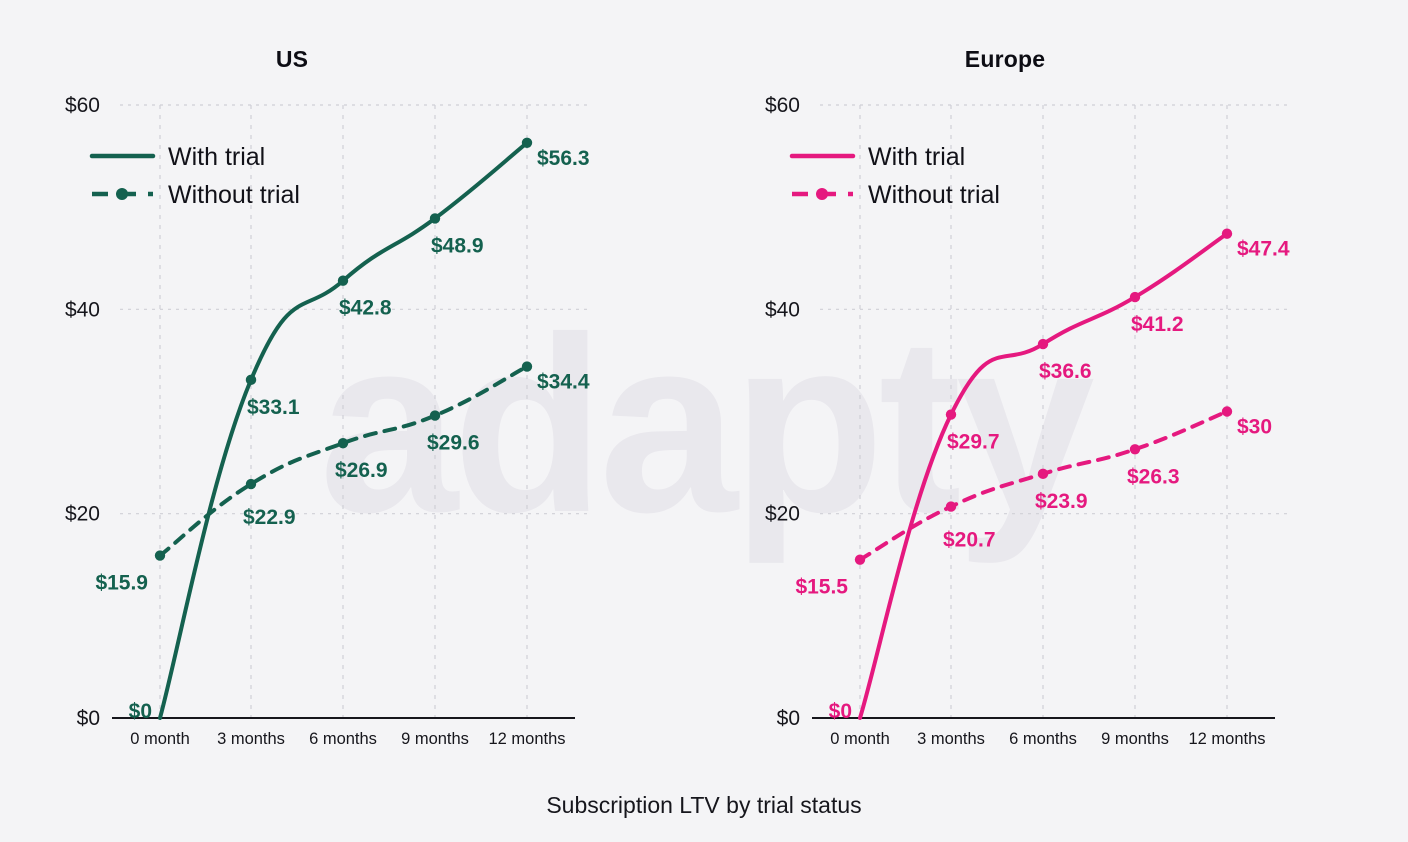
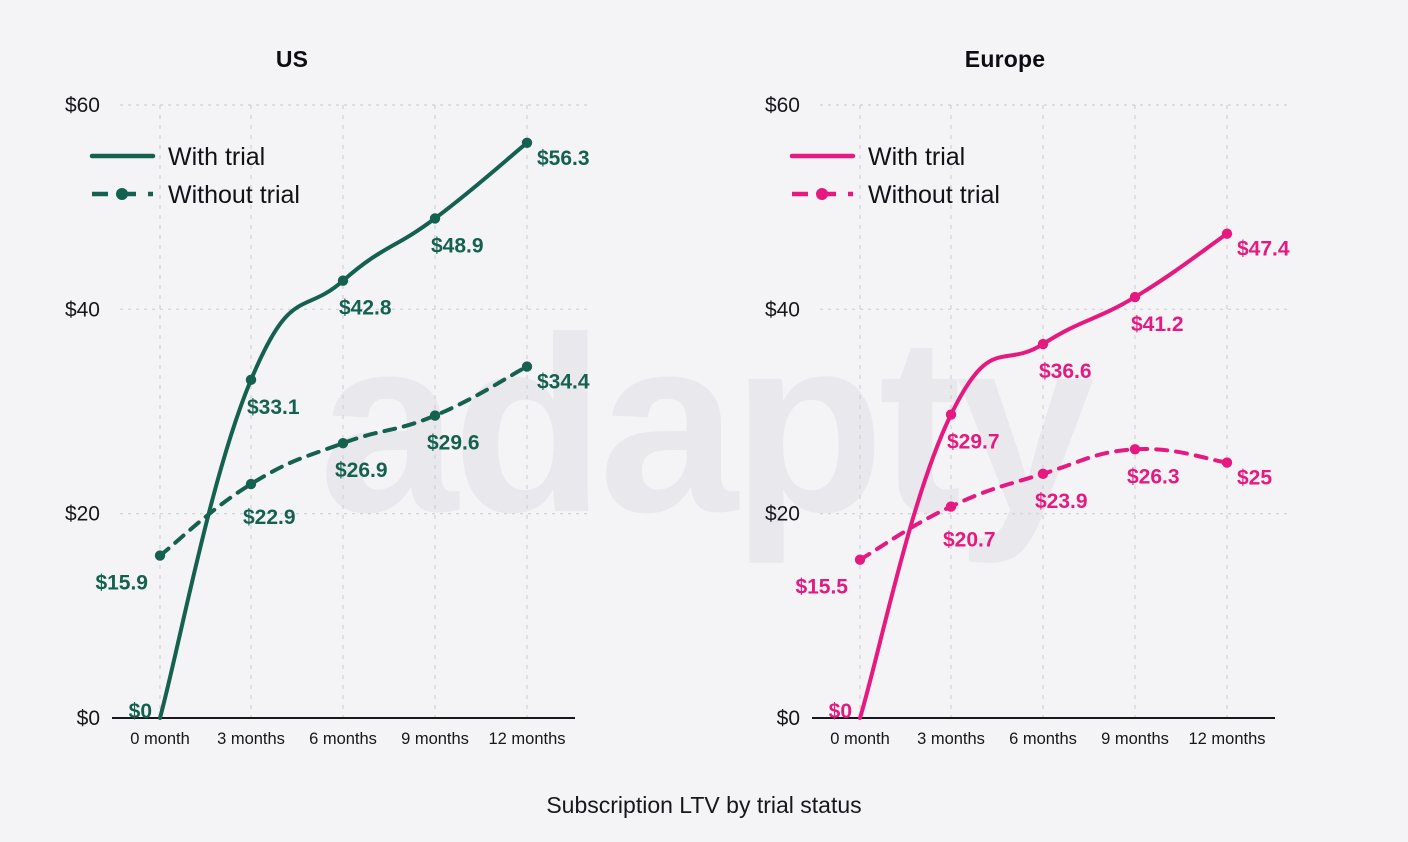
Europe/Without trial/12 months: $30 -> $25
